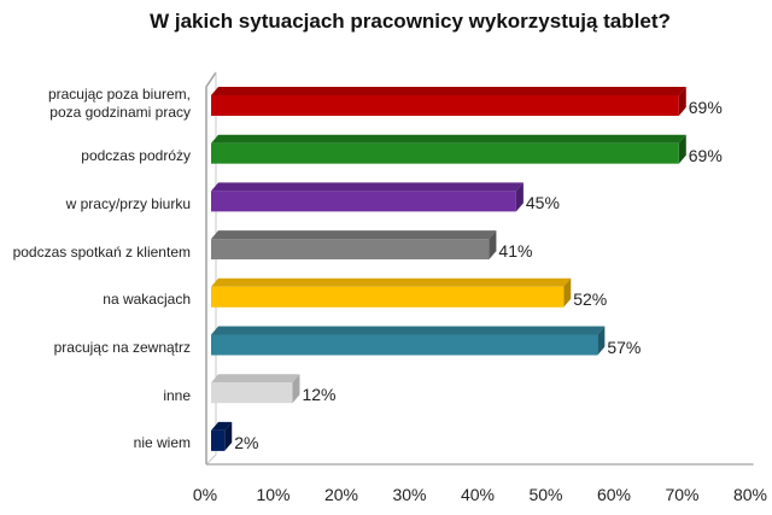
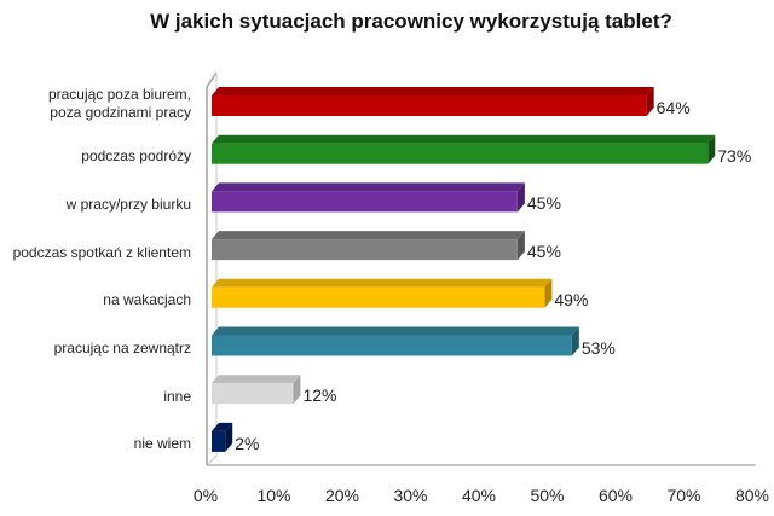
pracując poza biurem, poza godzinami pracy: 69% -> 64%
podczas podróży: 69% -> 73%
podczas spotkań z klientem: 41% -> 45%
na wakacjach: 52% -> 49%
pracując na zewnątrz: 57% -> 53%
